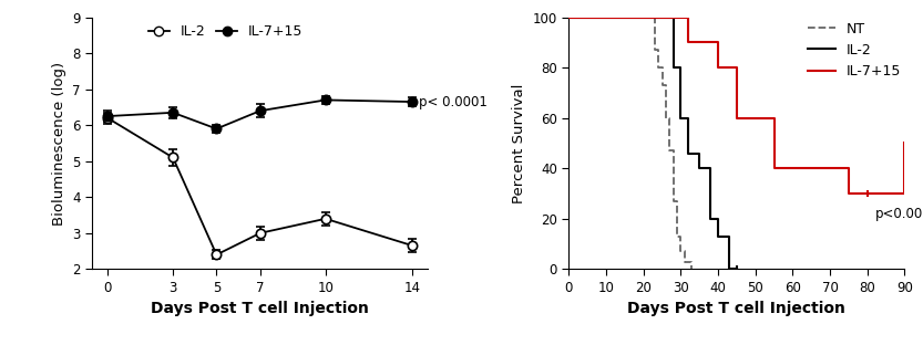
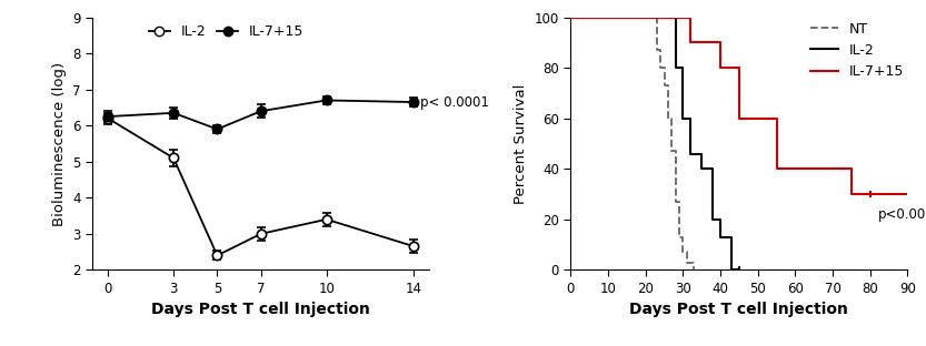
IL-7+15/90: 50 -> 30
